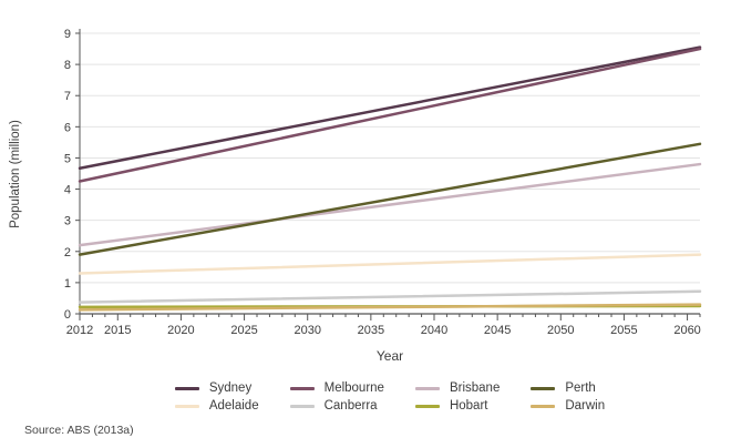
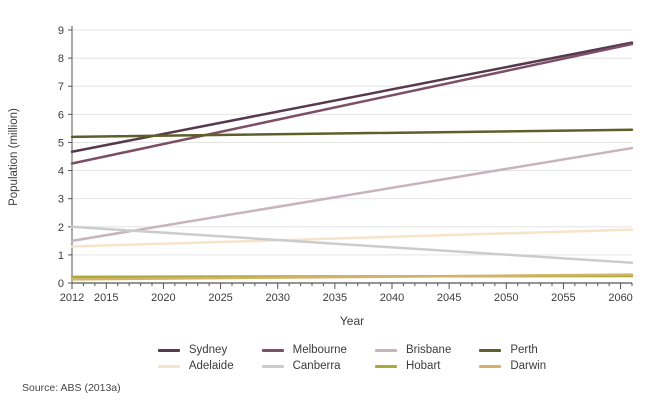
Brisbane/2012: 2.2 -> 1.5
Perth/2012: 1.9 -> 5.2
Canberra/2012: 0.4 -> 2.0
